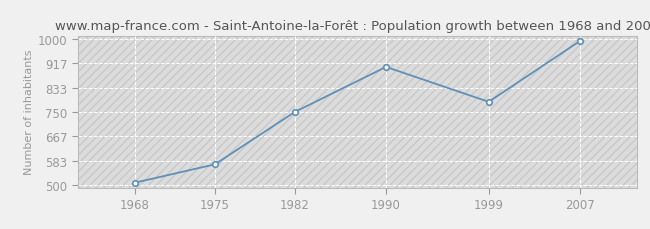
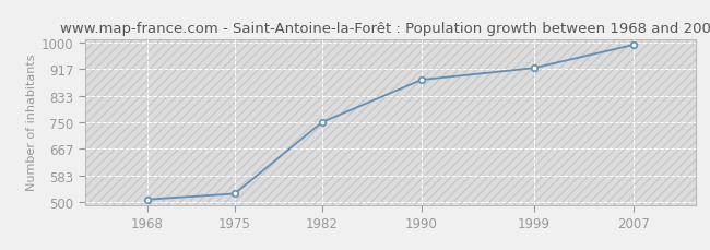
1975: 570 -> 525
1990: 905 -> 884
1999: 785 -> 921
